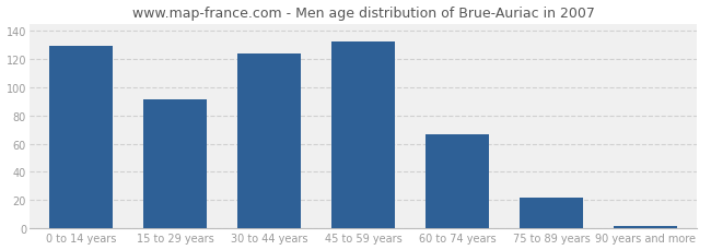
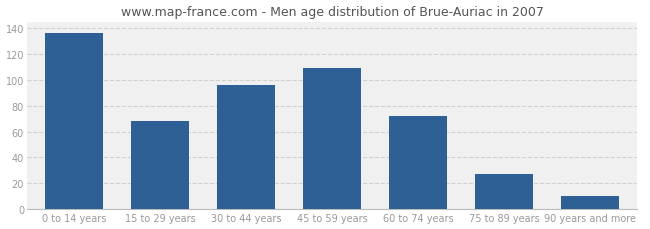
0 to 14 years: 129 -> 136
15 to 29 years: 91 -> 68
30 to 44 years: 124 -> 96
45 to 59 years: 132 -> 109
60 to 74 years: 67 -> 72
75 to 89 years: 22 -> 27
90 years and more: 2 -> 10
